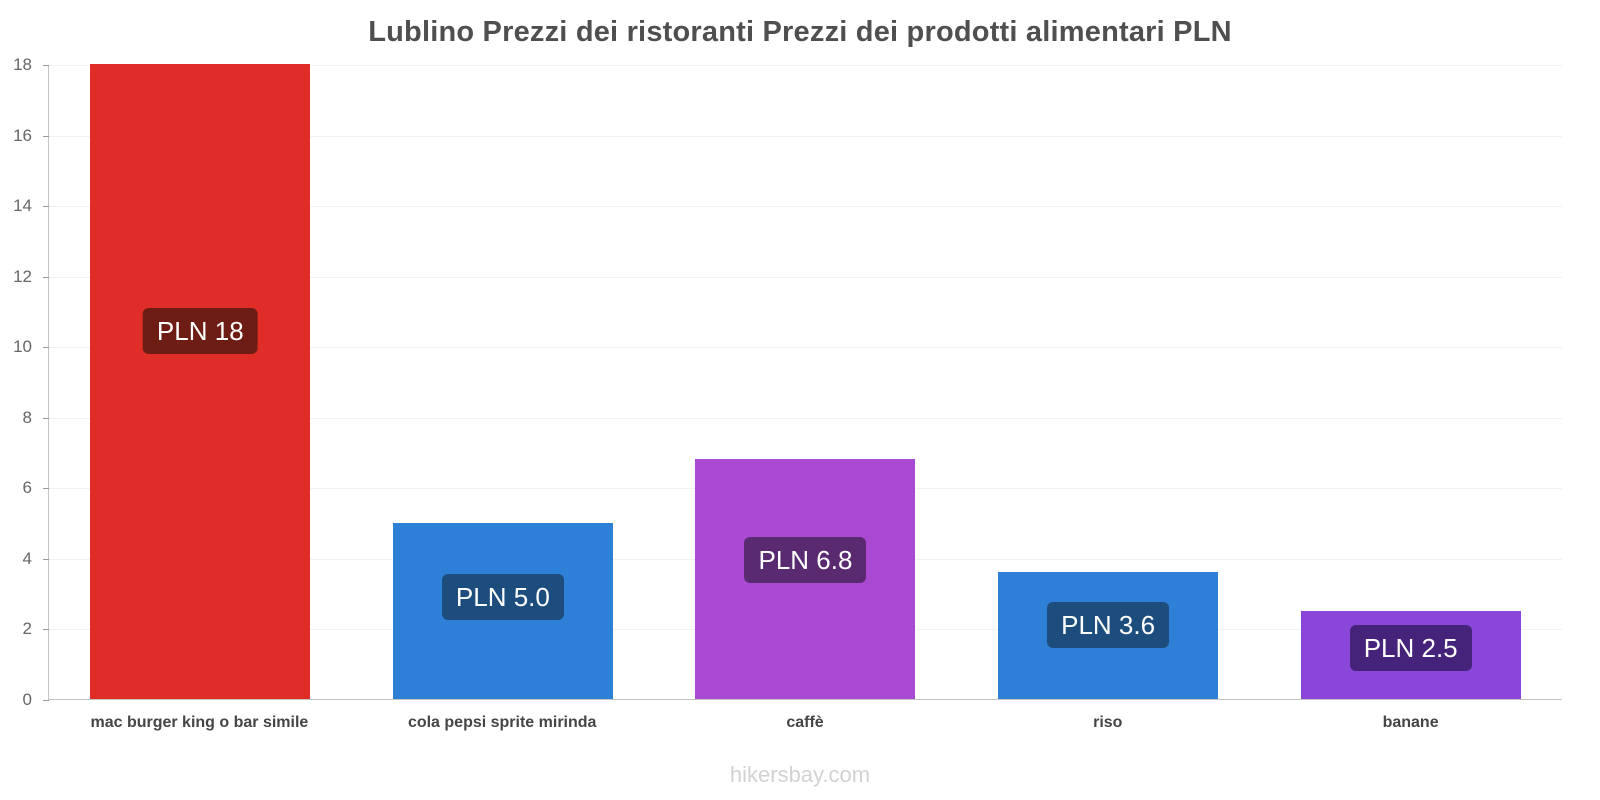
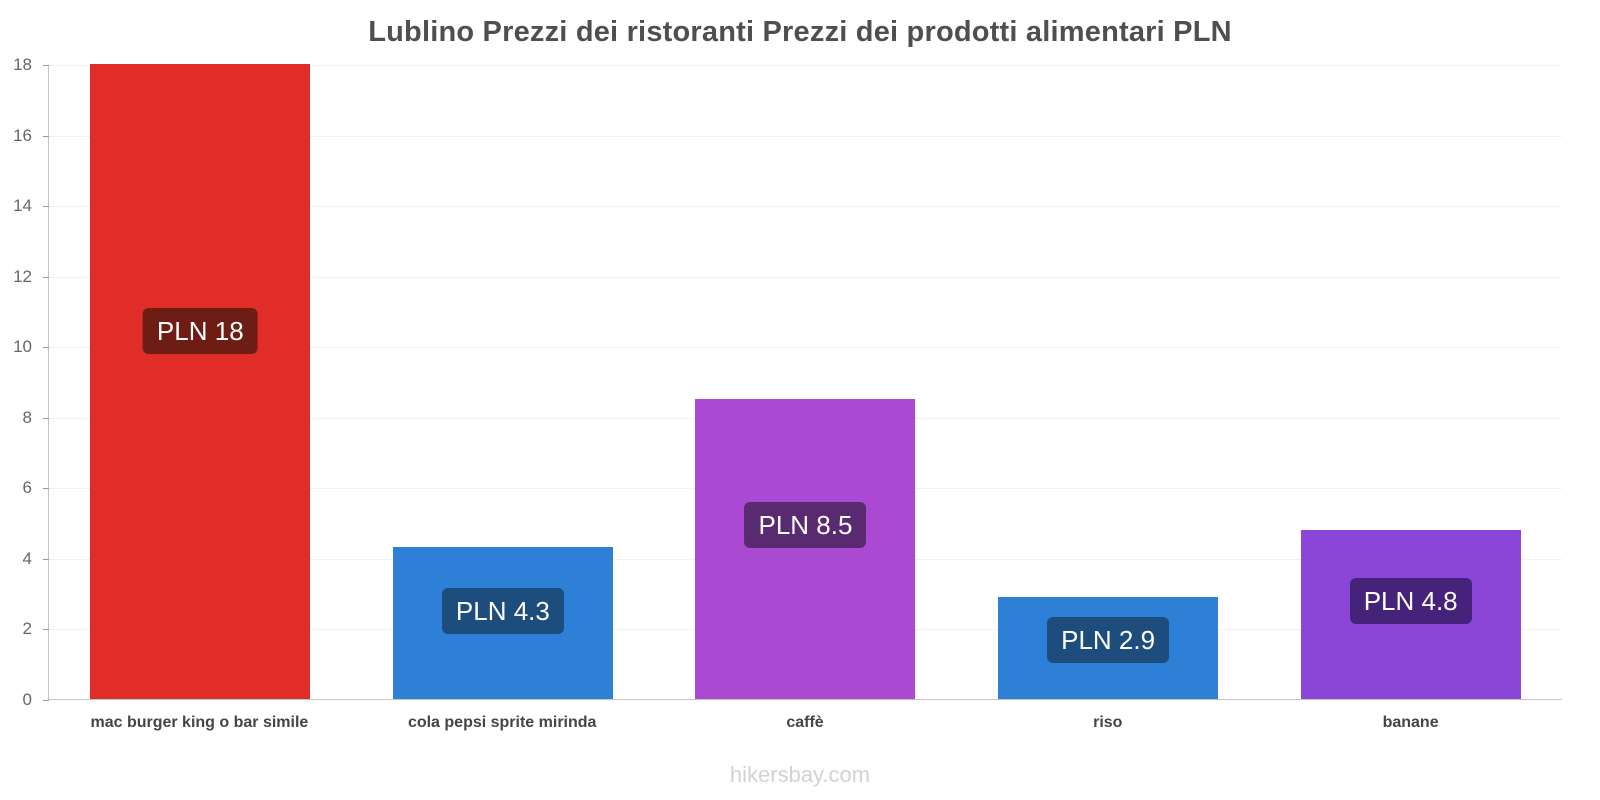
cola pepsi sprite mirinda: 5.0 -> 4.3
caffè: 6.8 -> 8.5
riso: 3.6 -> 2.9
banane: 2.5 -> 4.8
